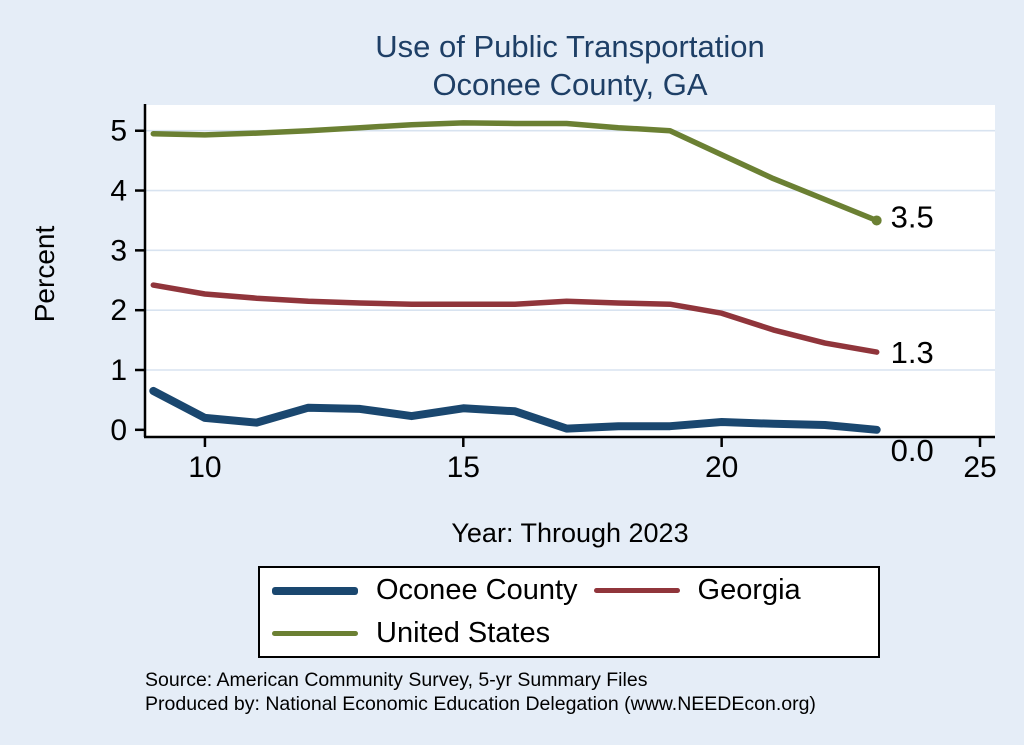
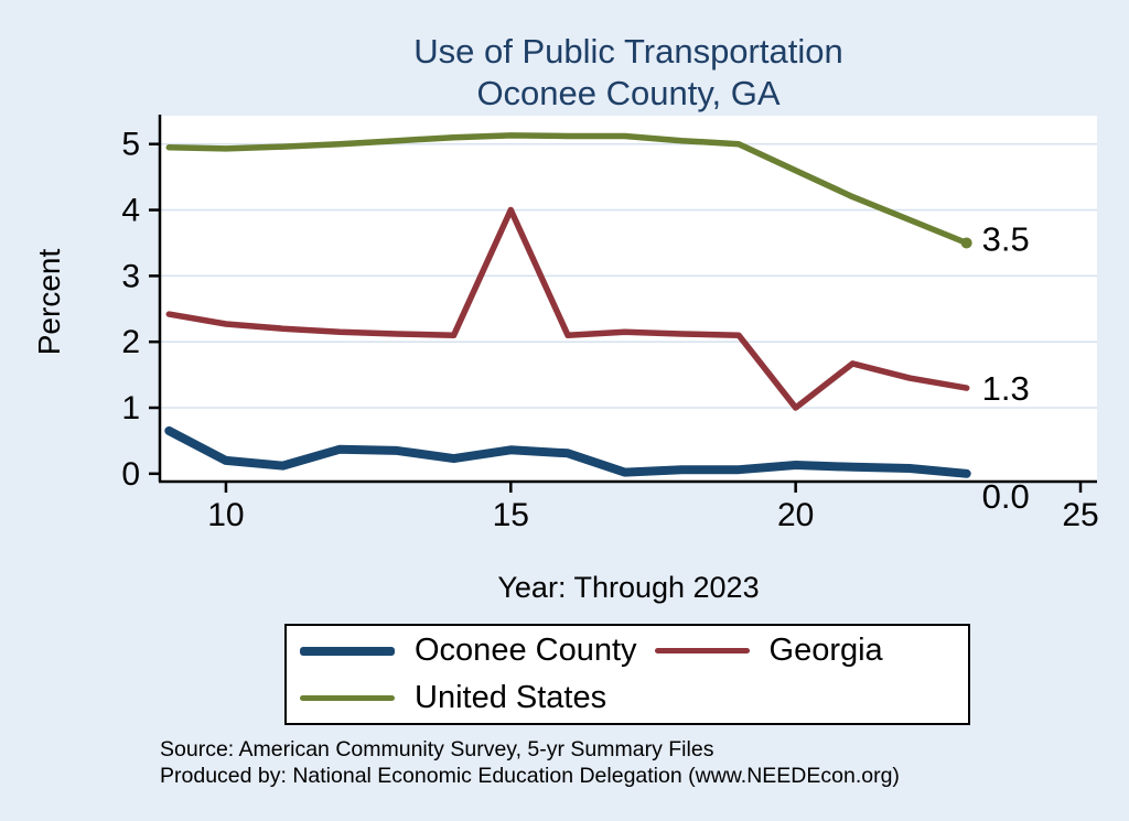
Georgia/15: 2.1 -> 4.0
Georgia/20: 1.9 -> 1.0
